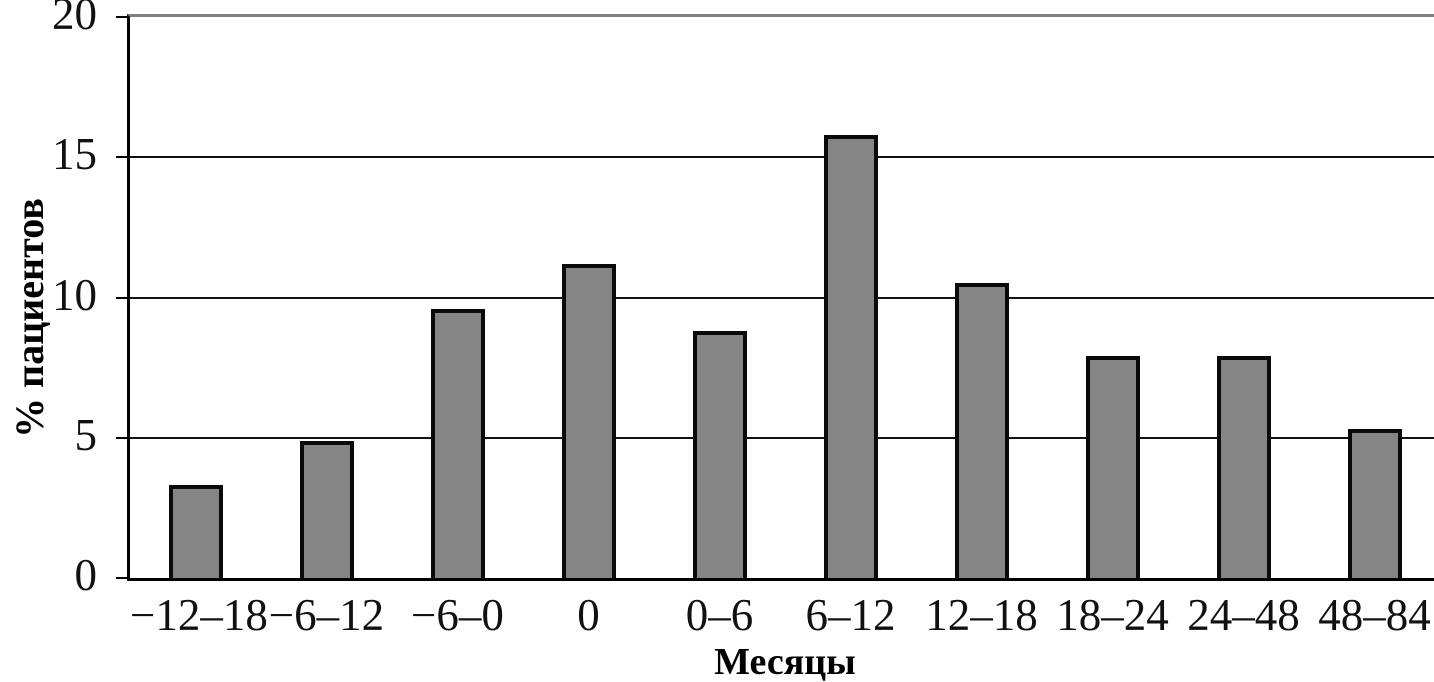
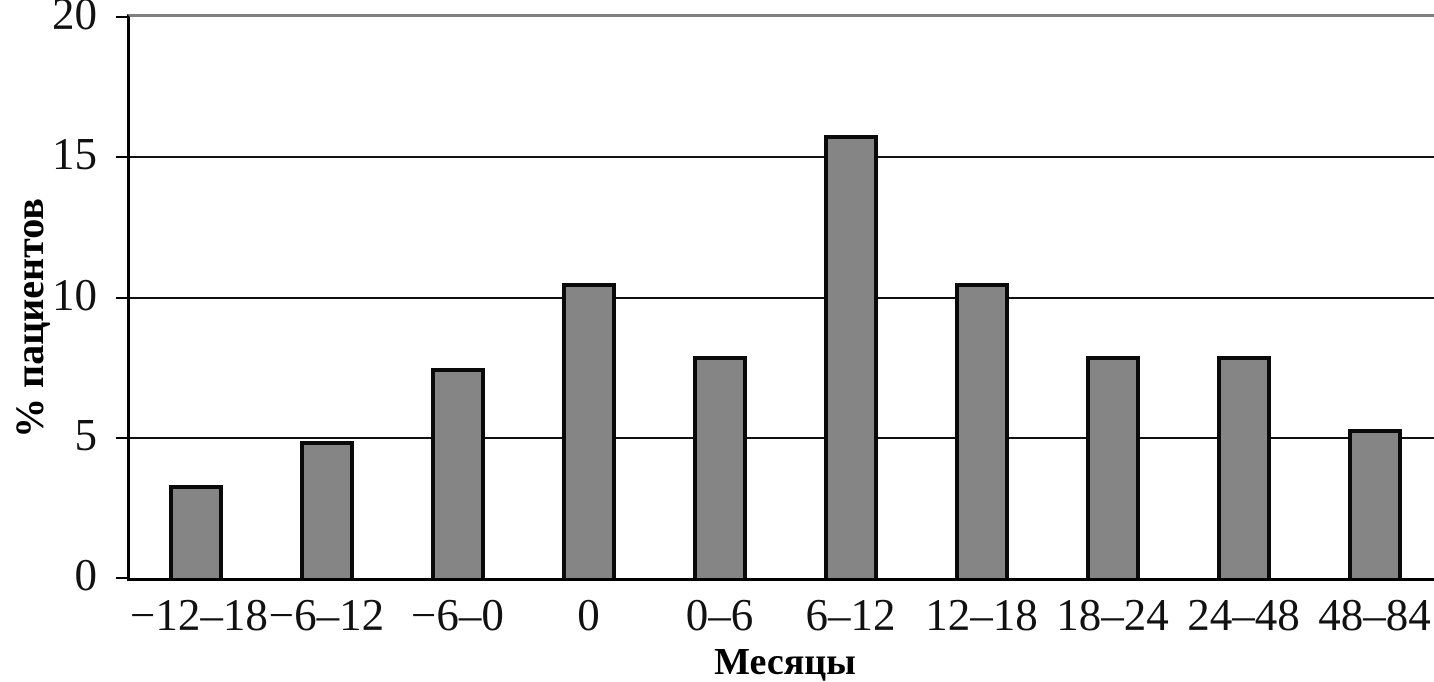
−6–0: 9.6 -> 7.5
0: 11.2 -> 10.5
0–6: 8.8 -> 7.9
